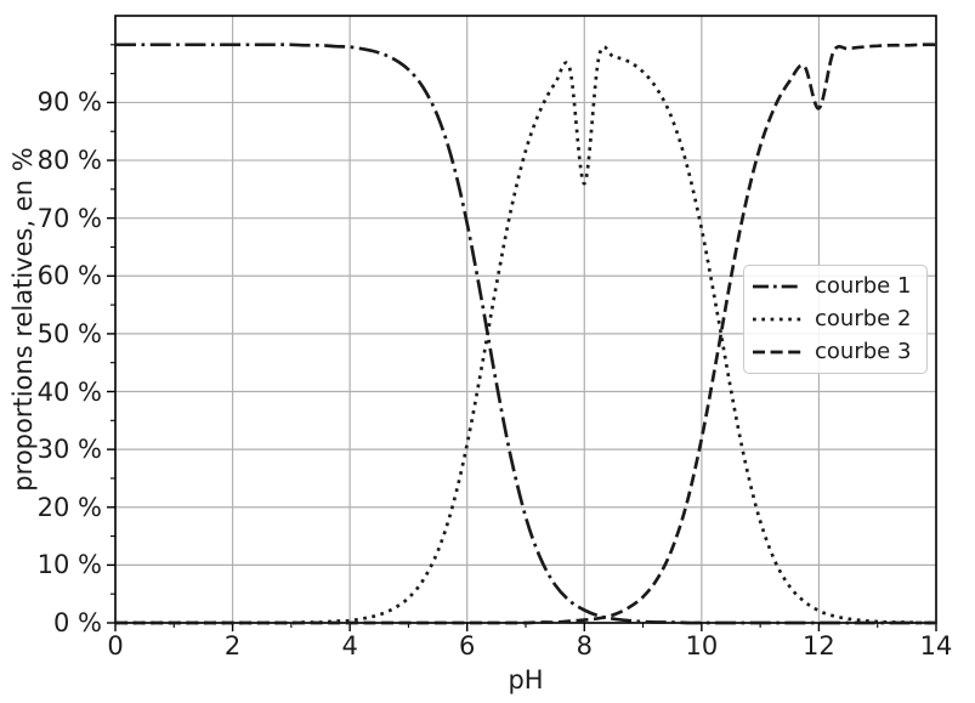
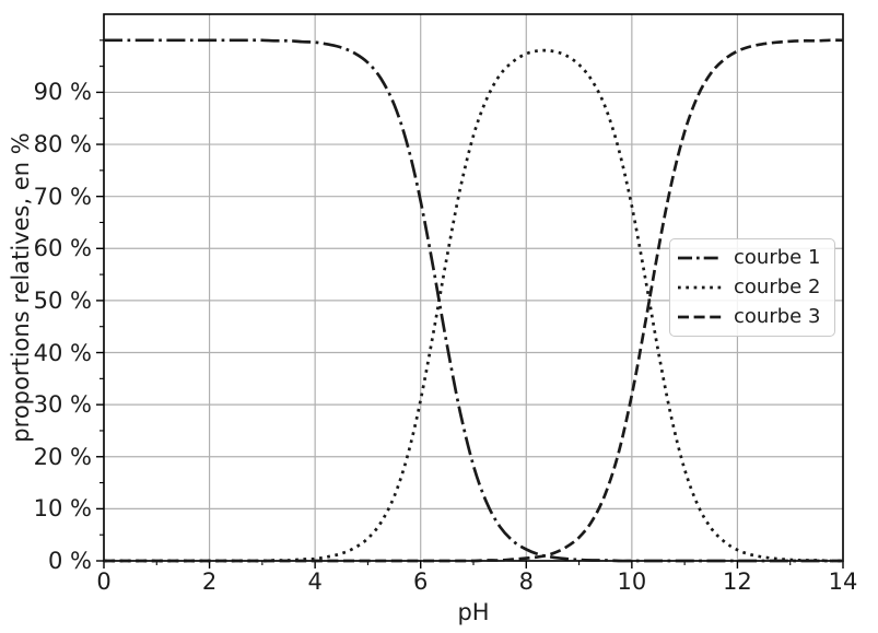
courbe 2/8: 76% -> 97%
courbe 3/12: 89% -> 98%
